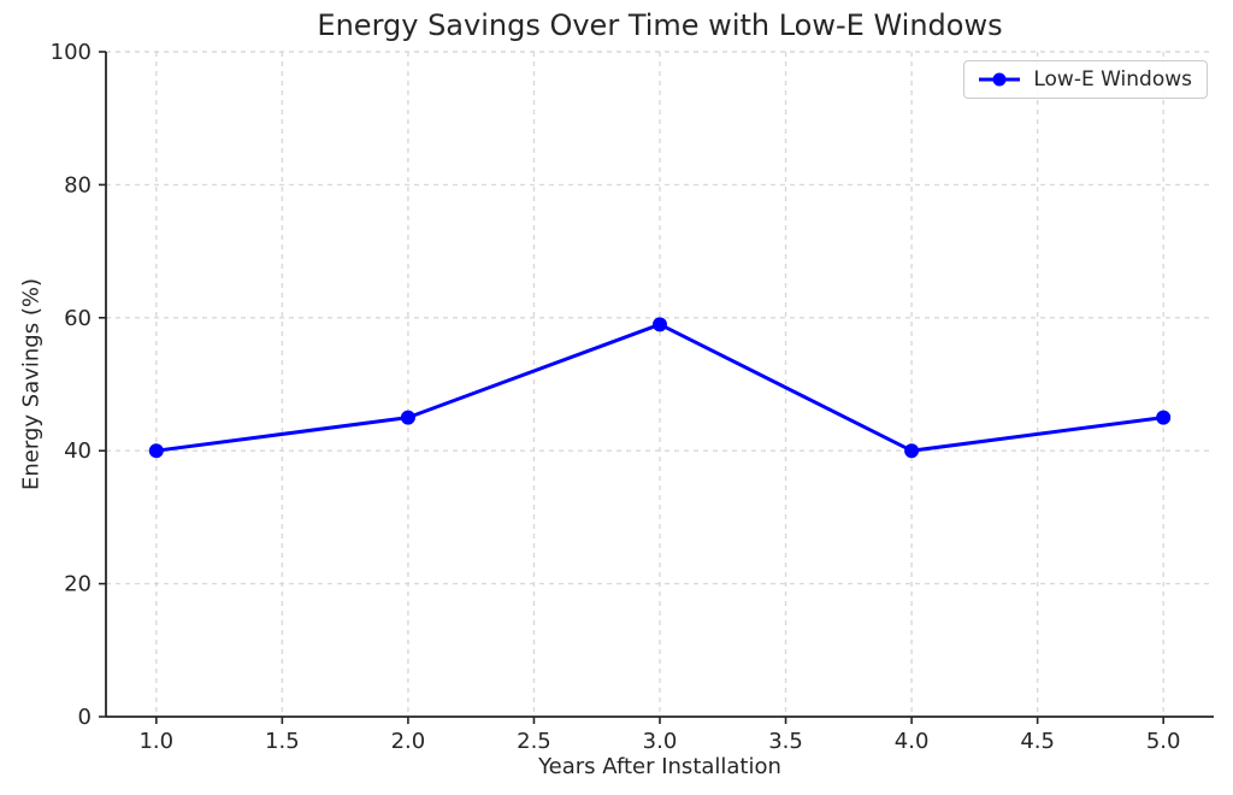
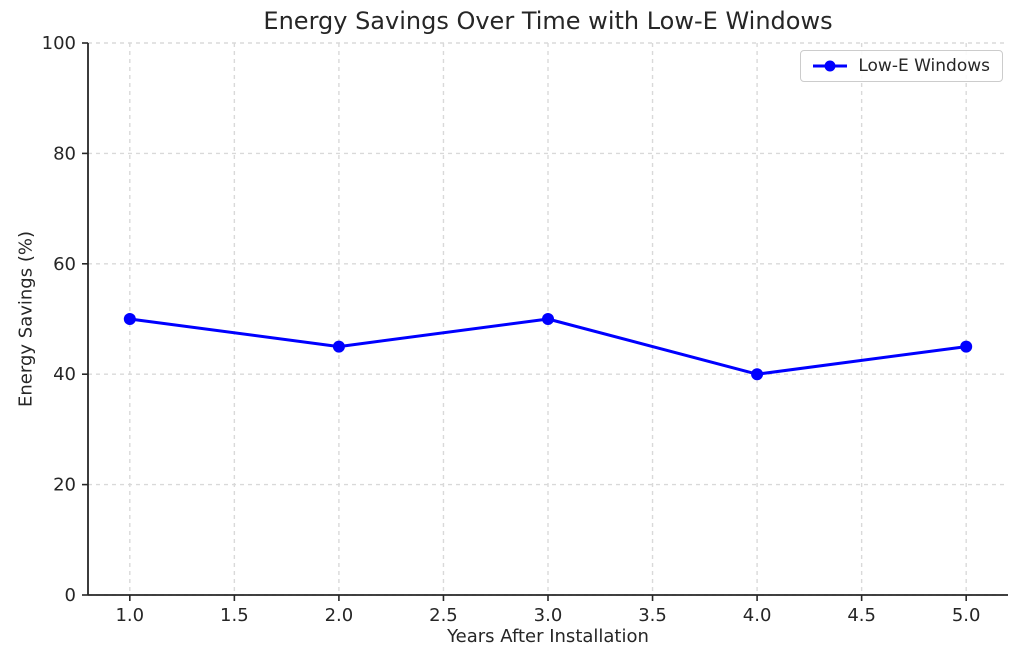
1.0: 40 -> 50
3.0: 59 -> 50
